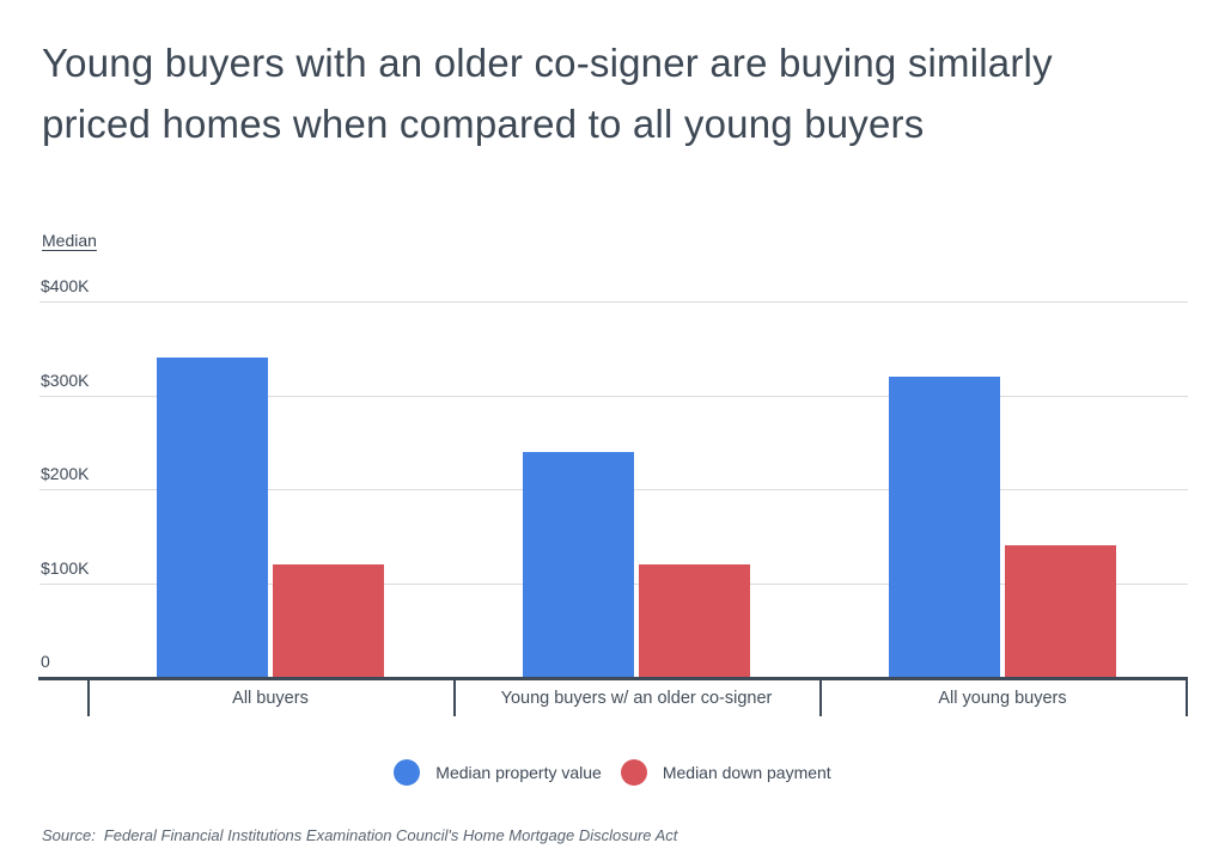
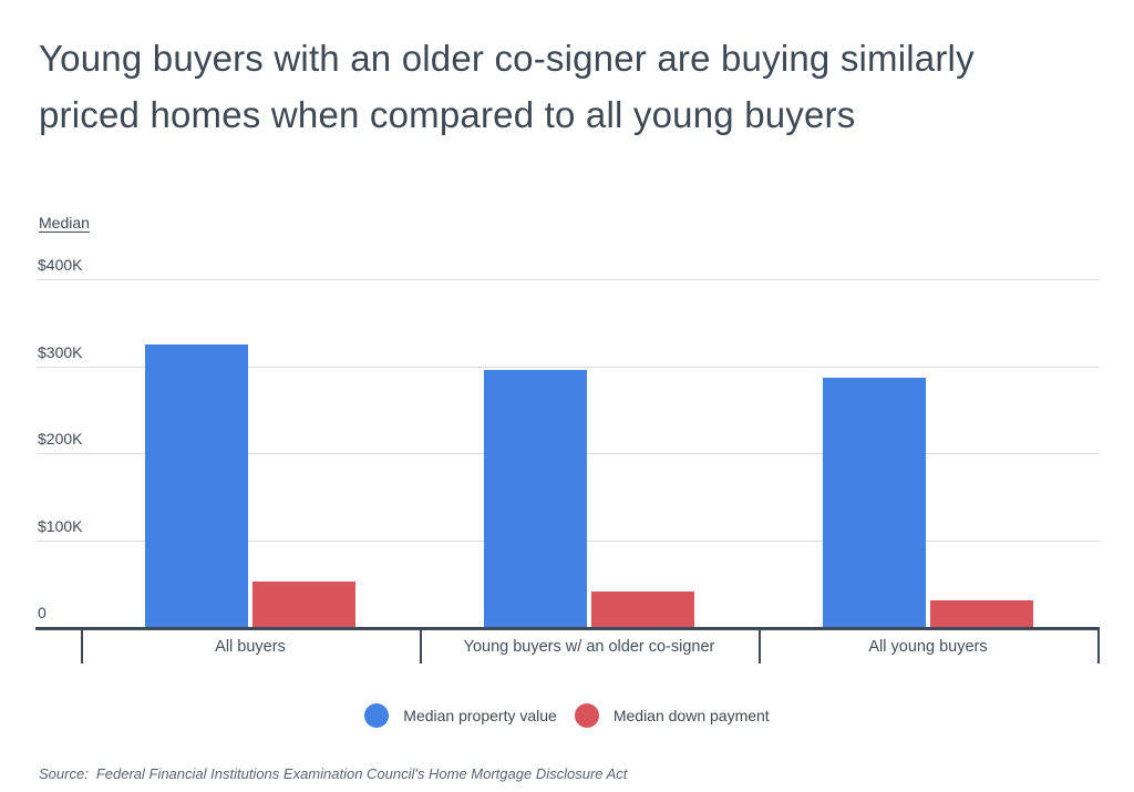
Median property value/All buyers: $340K -> $320K
Median down payment/All buyers: $120K -> $50K
Median property value/Young buyers w/ an older co-signer: $240K -> $300K
Median down payment/Young buyers w/ an older co-signer: $120K -> $40K
Median property value/All young buyers: $320K -> $290K
Median down payment/All young buyers: $140K -> $30K
